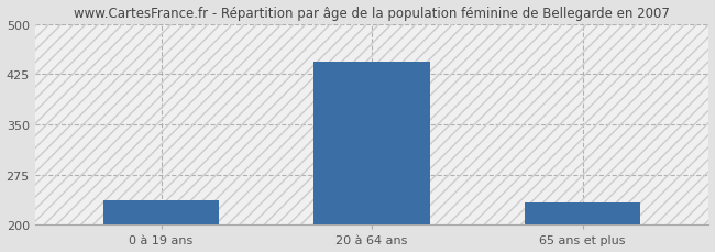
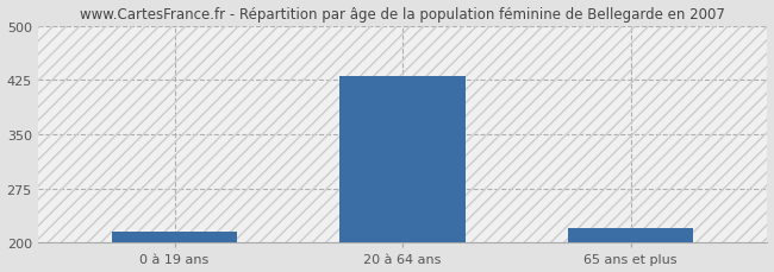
0 à 19 ans: 236 -> 215
20 à 64 ans: 444 -> 430
65 ans et plus: 234 -> 220
